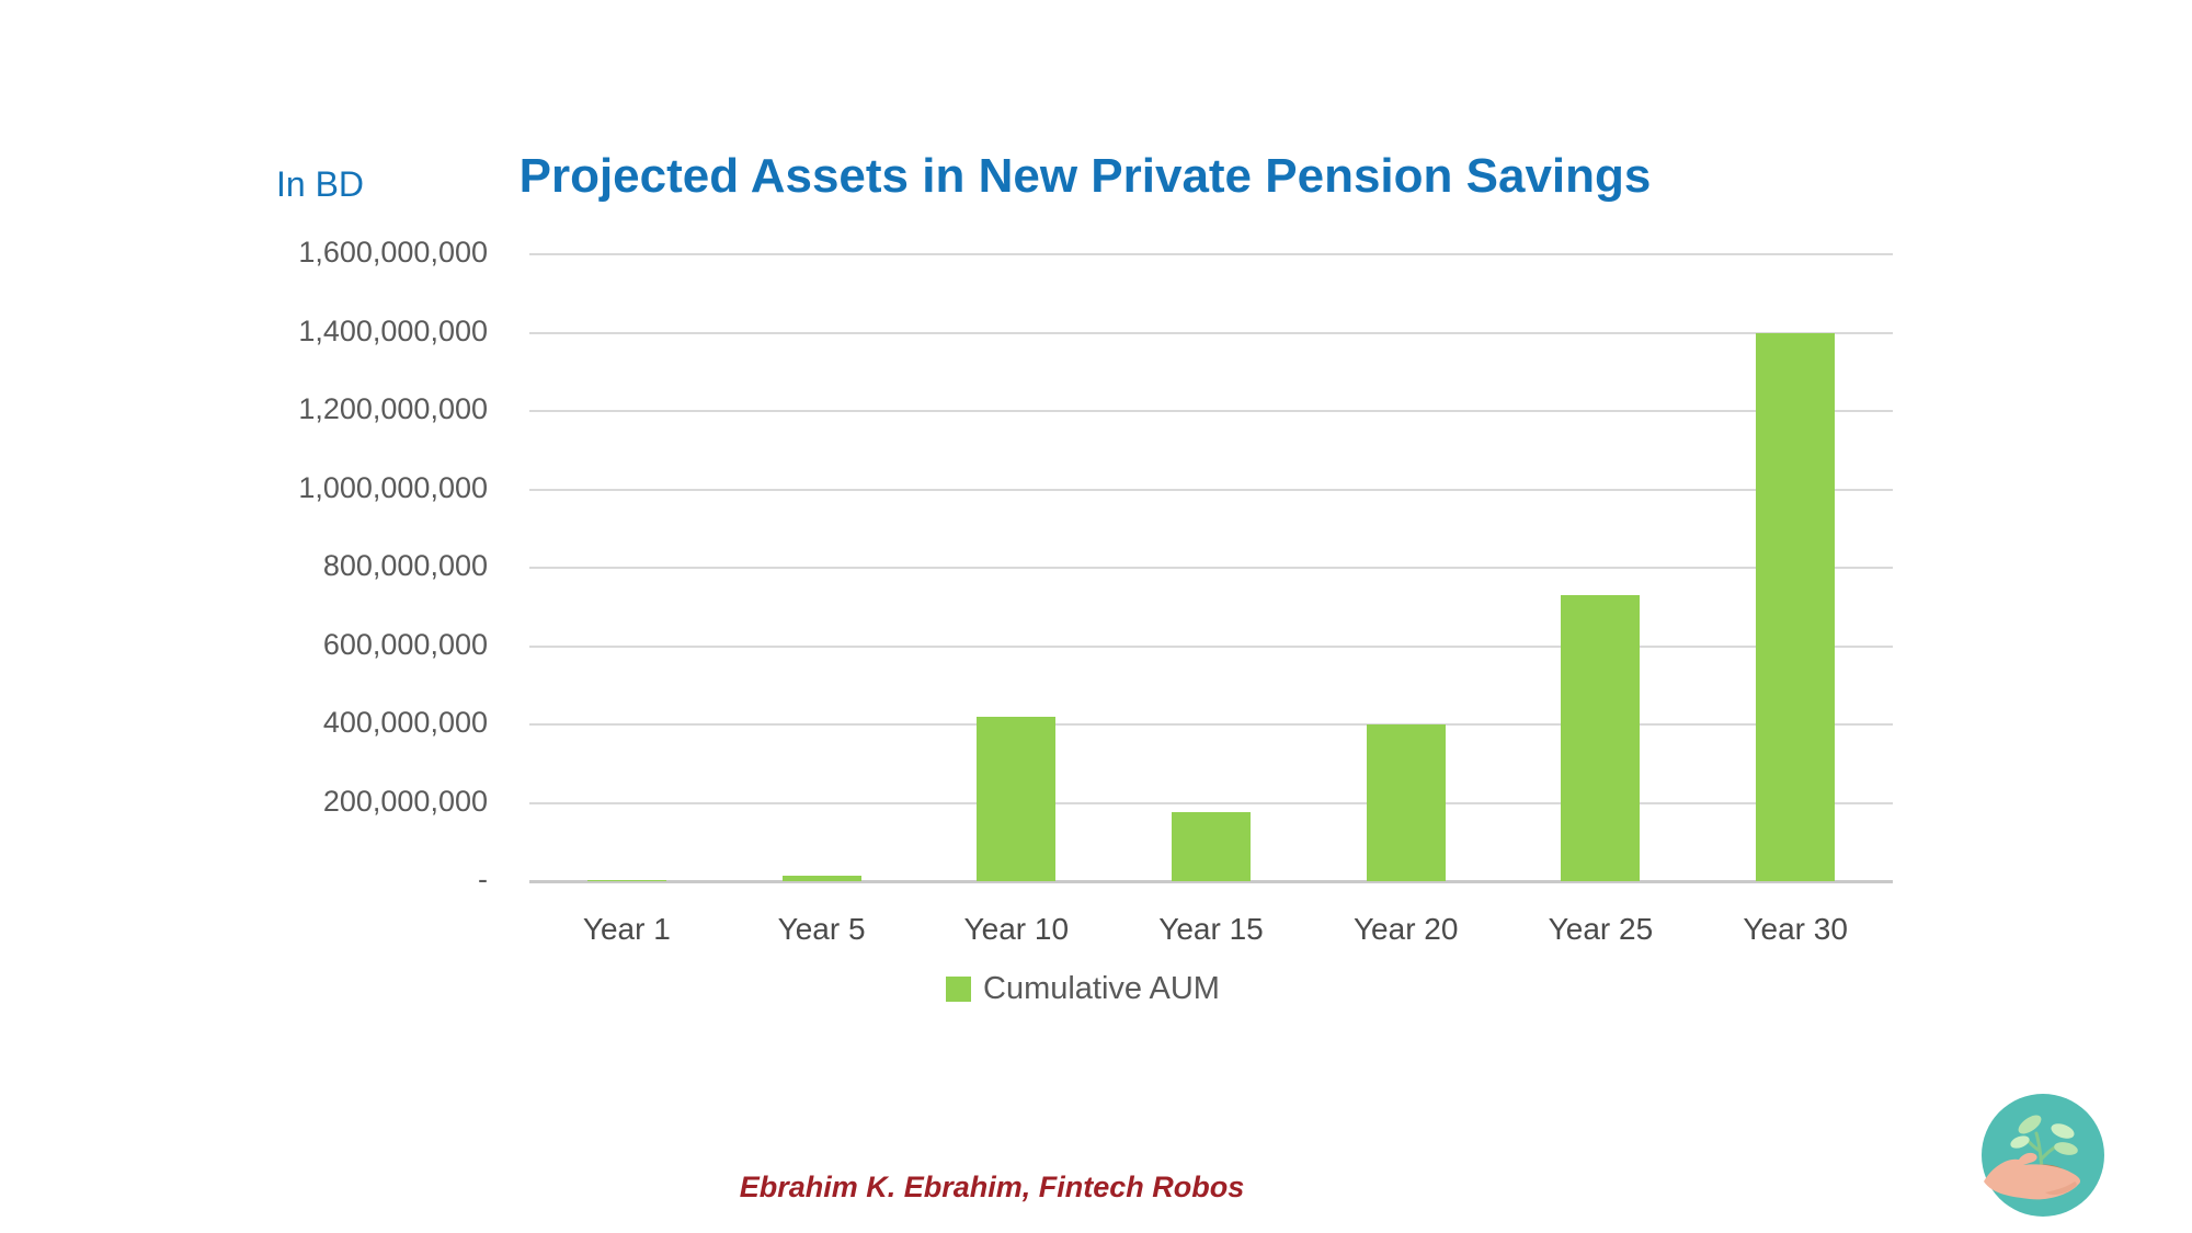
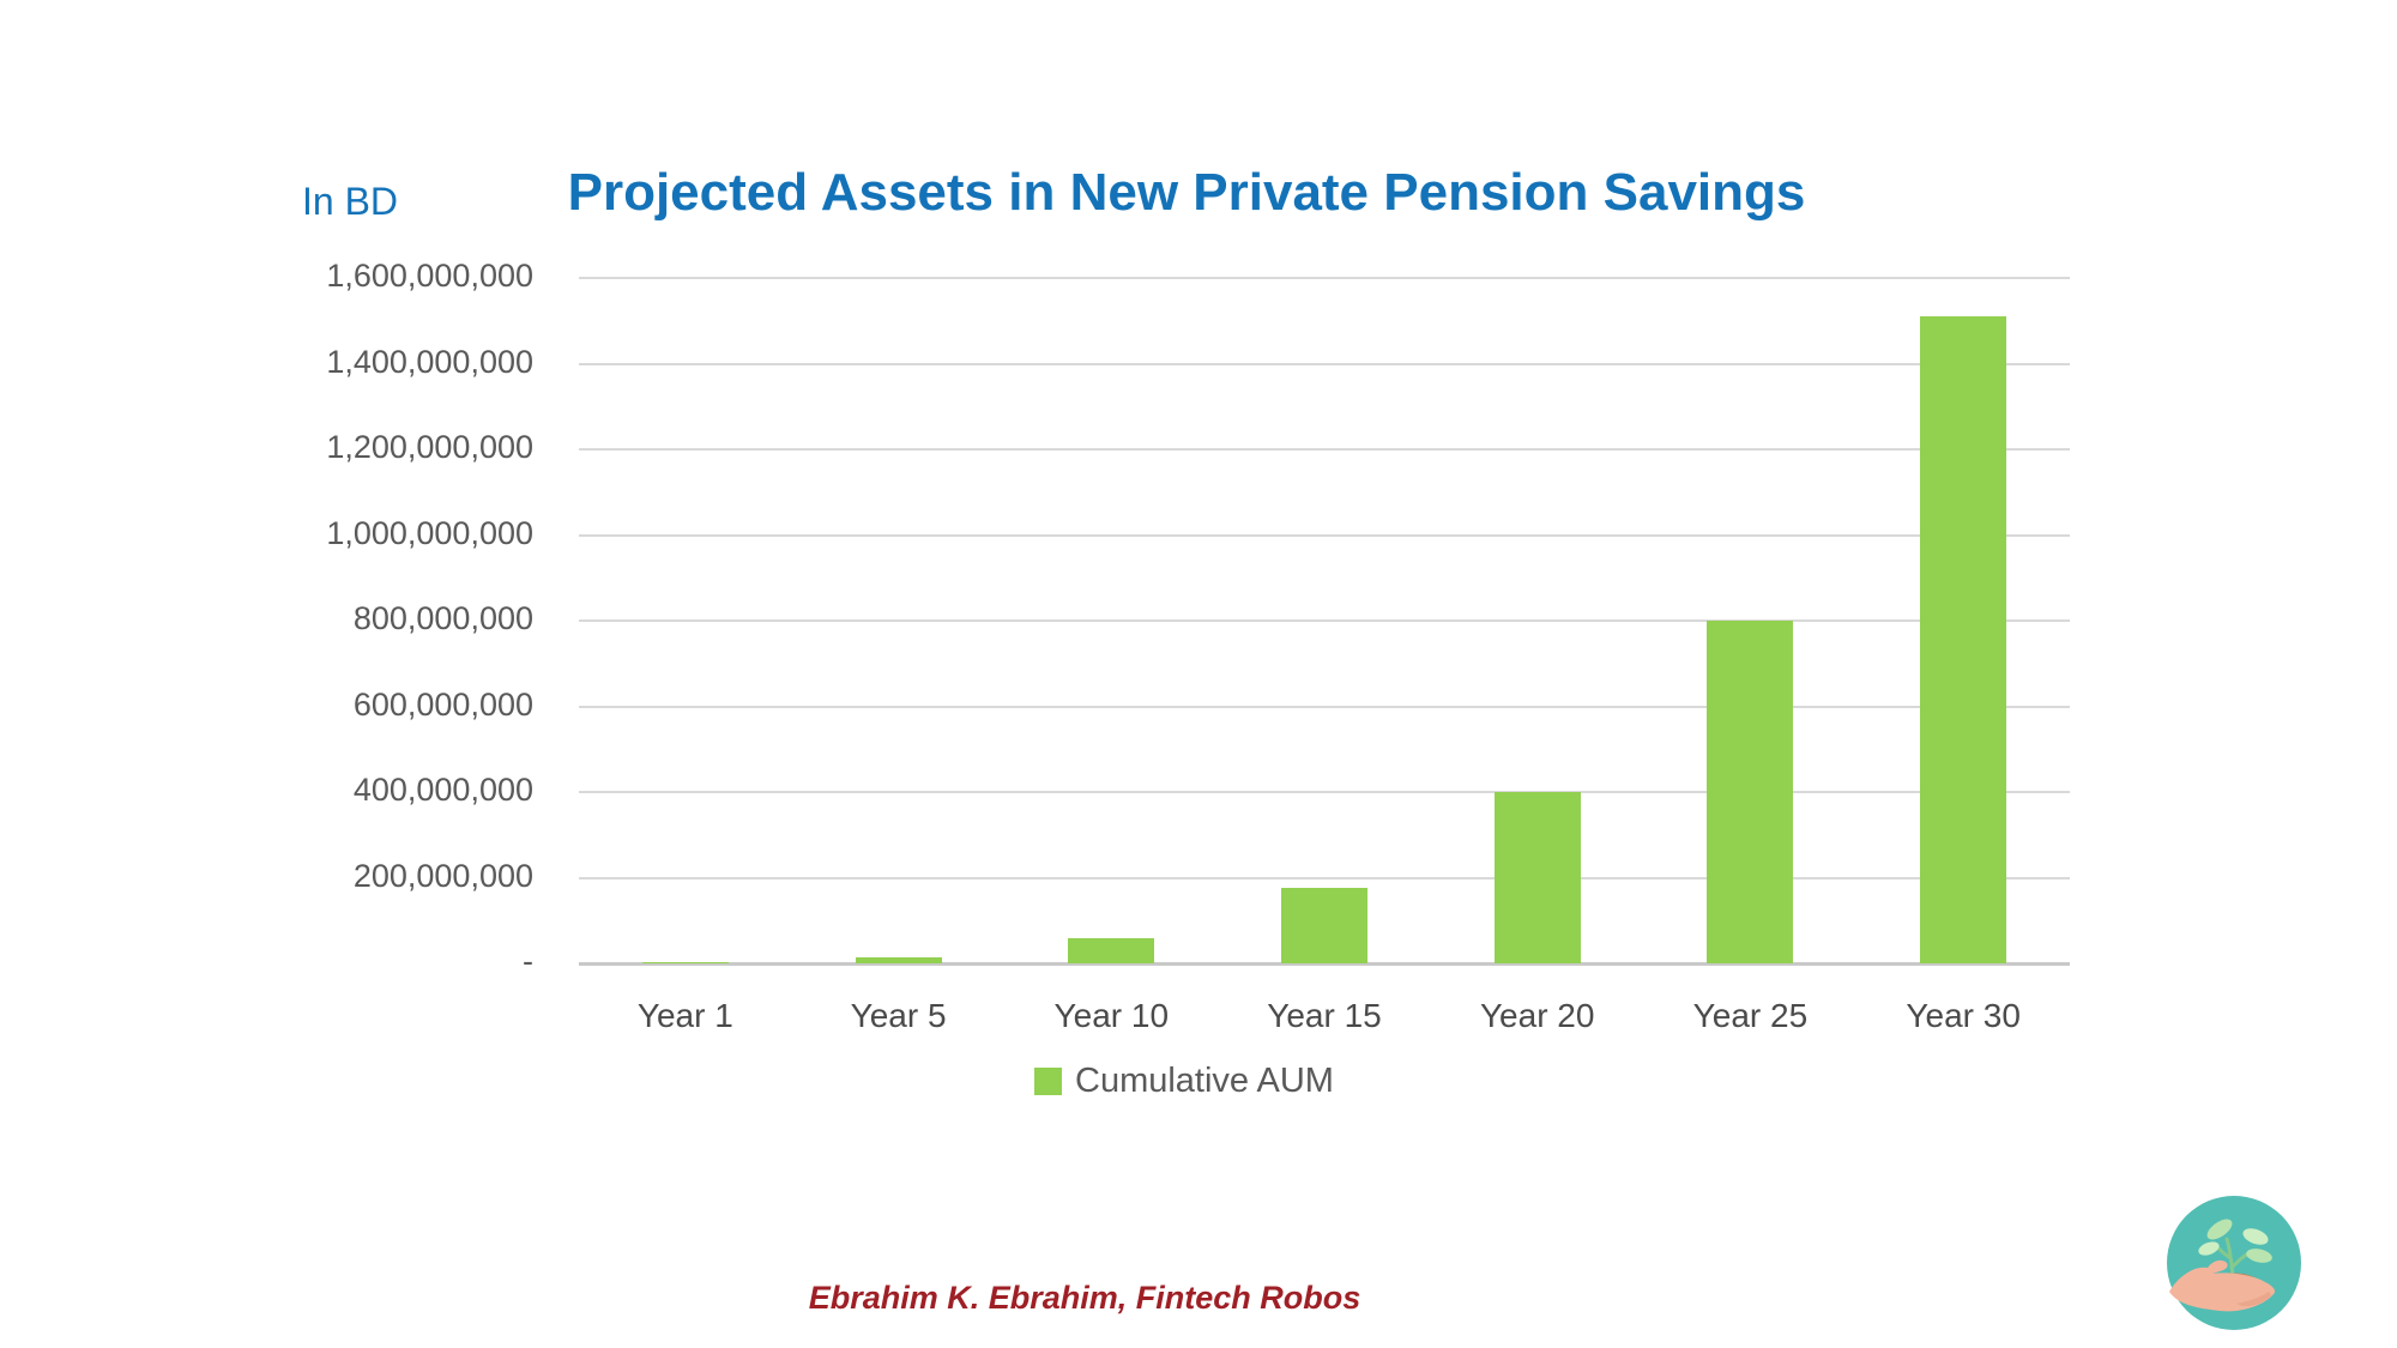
Year 10: 420000000 -> 60000000
Year 25: 730000000 -> 800000000
Year 30: 1400000000 -> 1510000000
